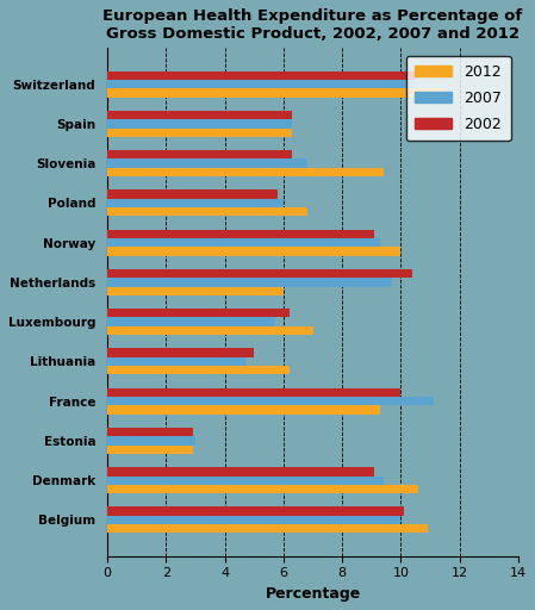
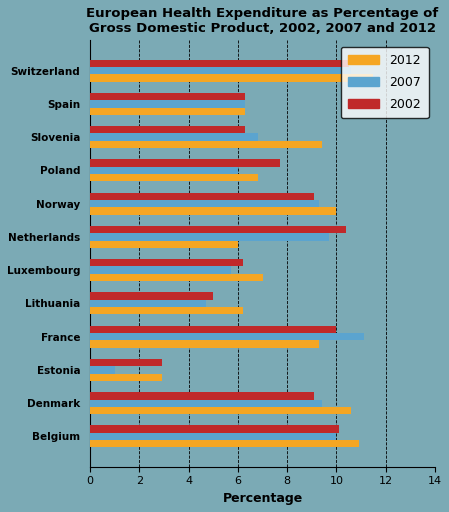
2002/Poland: 5.8 -> 7.7
2007/Estonia: 3.0 -> 1.0
